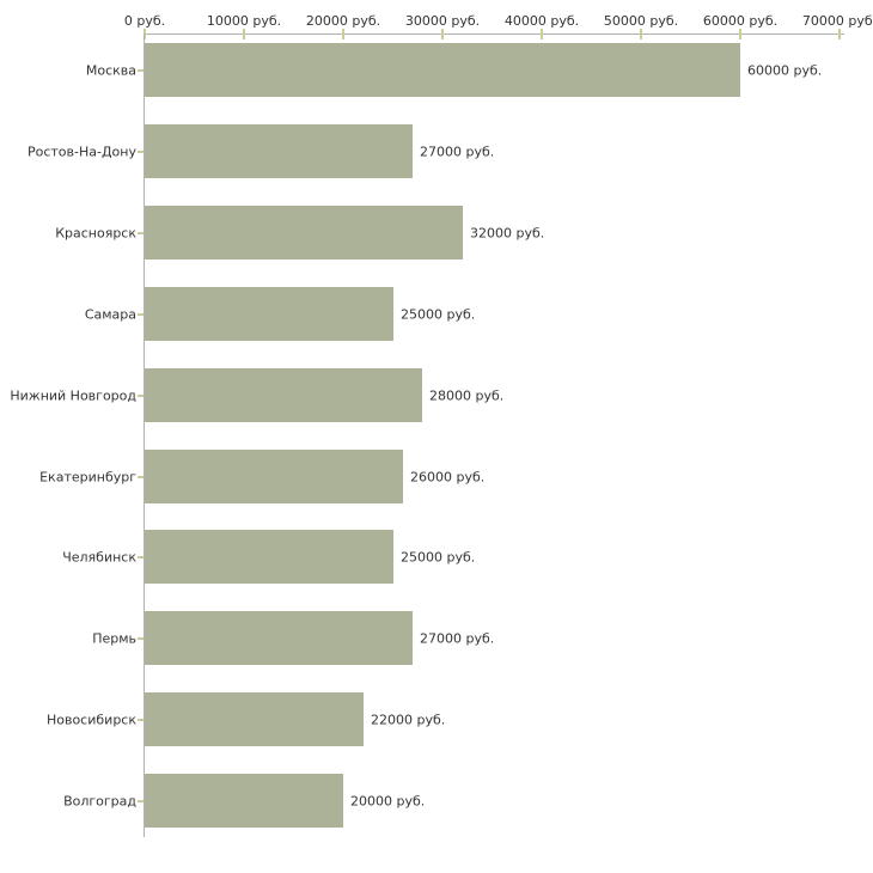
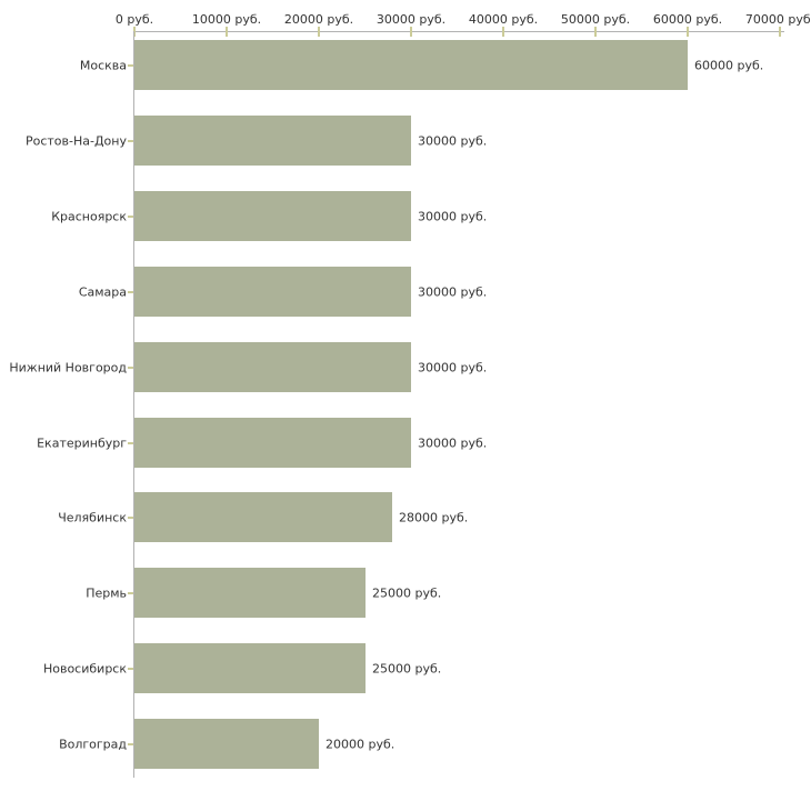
Ростов-На-Дону: 27000 -> 30000
Красноярск: 32000 -> 30000
Самара: 25000 -> 30000
Нижний Новгород: 28000 -> 30000
Екатеринбург: 26000 -> 30000
Челябинск: 25000 -> 28000
Пермь: 27000 -> 25000
Новосибирск: 22000 -> 25000
